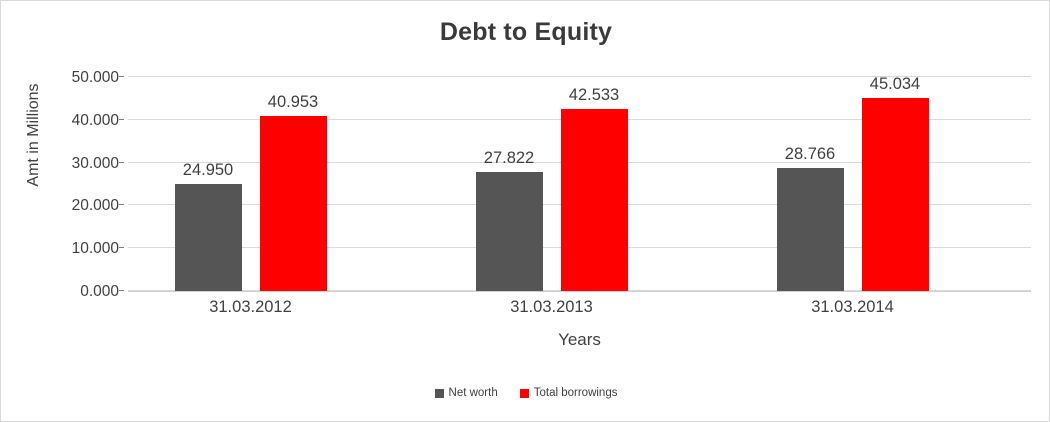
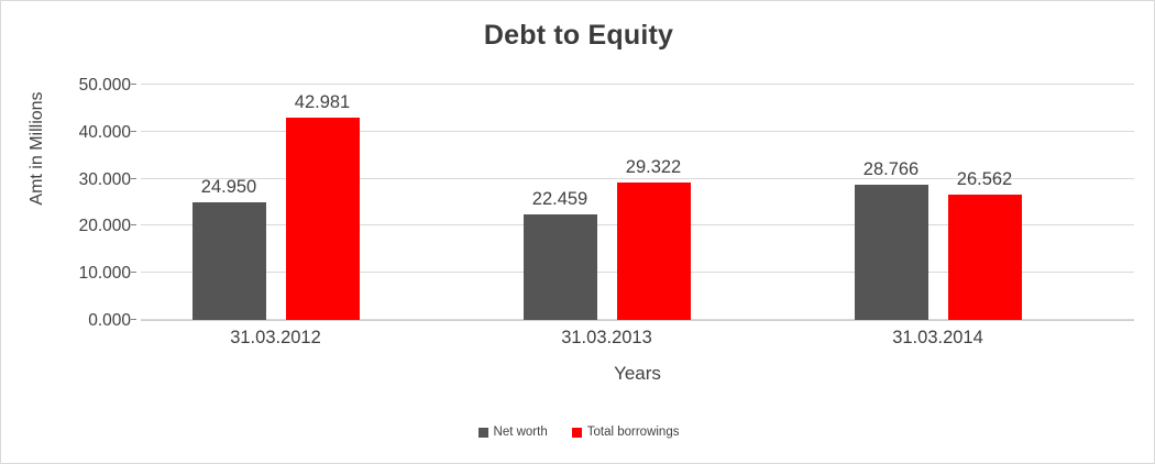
Total borrowings/31.03.2012: 40.953 -> 42.981
Net worth/31.03.2013: 27.822 -> 22.459
Total borrowings/31.03.2013: 42.533 -> 29.322
Total borrowings/31.03.2014: 45.034 -> 26.562
